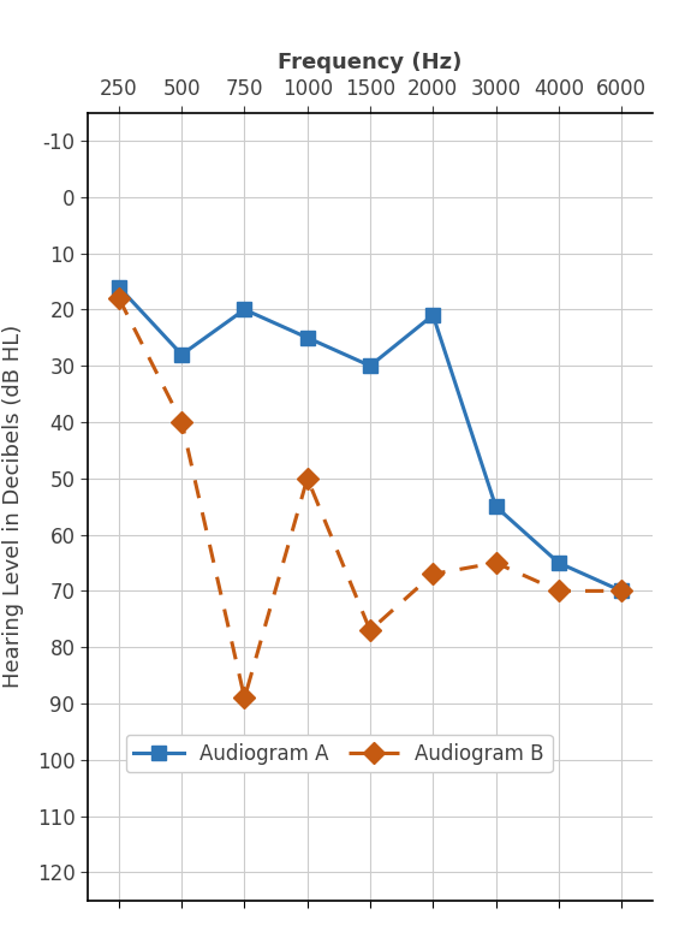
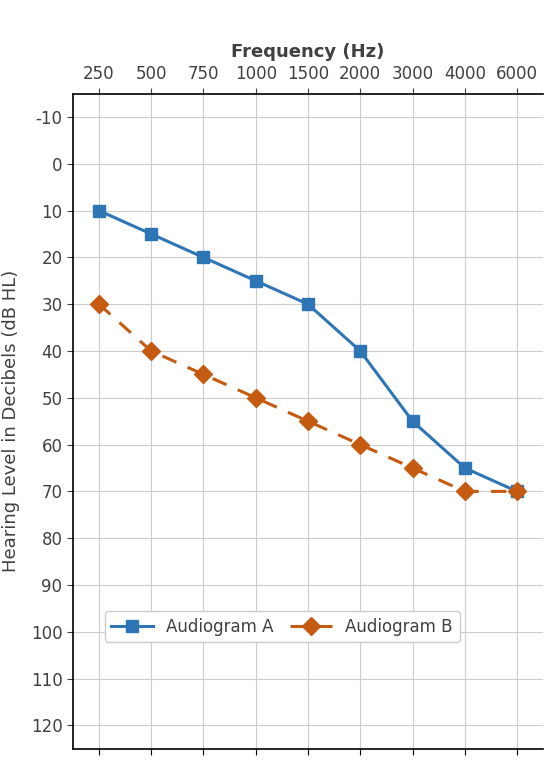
Audiogram A/250: 16 -> 10
Audiogram B/250: 18 -> 30
Audiogram A/500: 28 -> 15
Audiogram B/750: 89 -> 45
Audiogram B/1500: 77 -> 55
Audiogram A/2000: 21 -> 40
Audiogram B/2000: 67 -> 60
